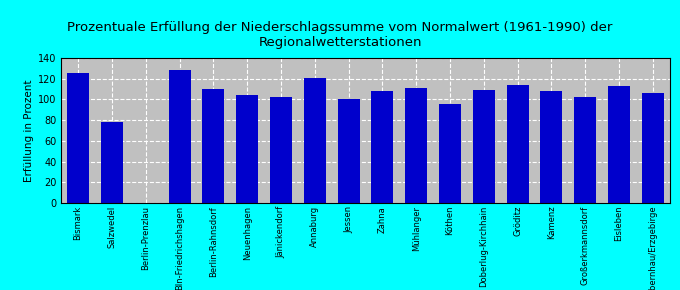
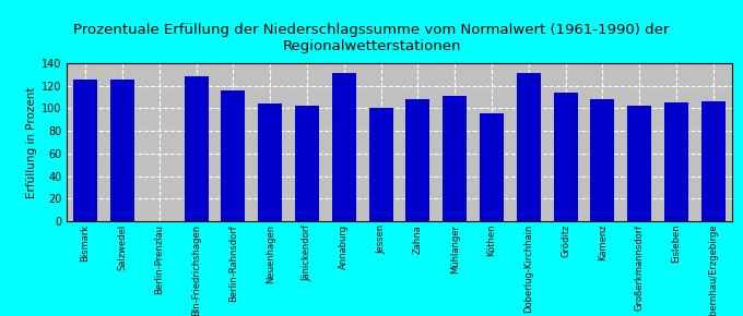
Salzwedel: 78 -> 126
Berlin-Rahnsdorf: 110 -> 116
Annaburg: 121 -> 131
Doberlug-Kirchhain: 109 -> 131
Eisleben: 113 -> 105
